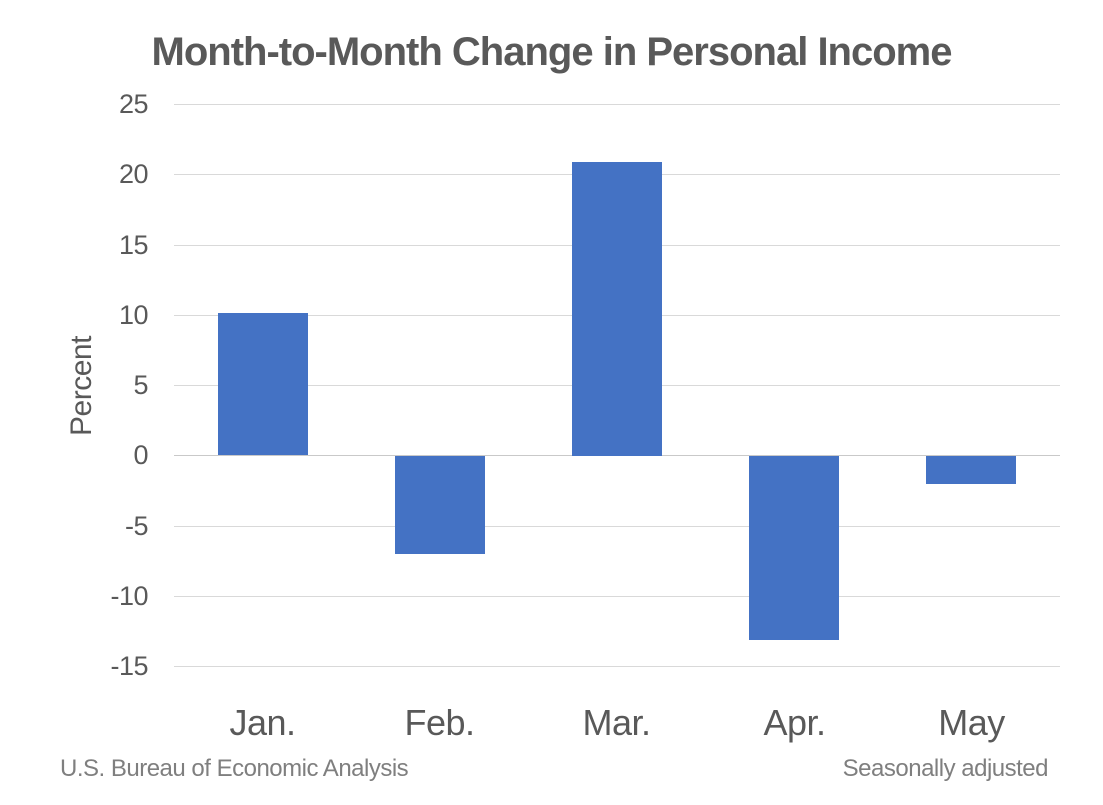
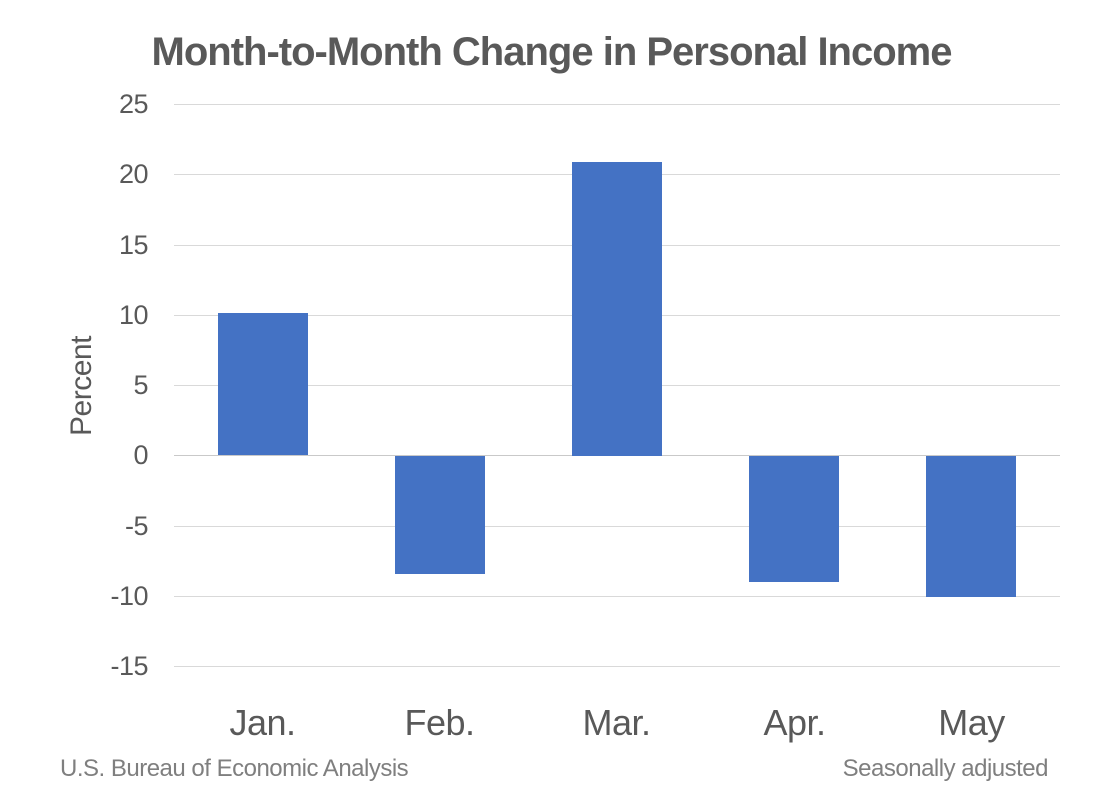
Feb.: -7.0 -> -8.4
Apr.: -13.1 -> -9.0
May: -2.0 -> -10.0
